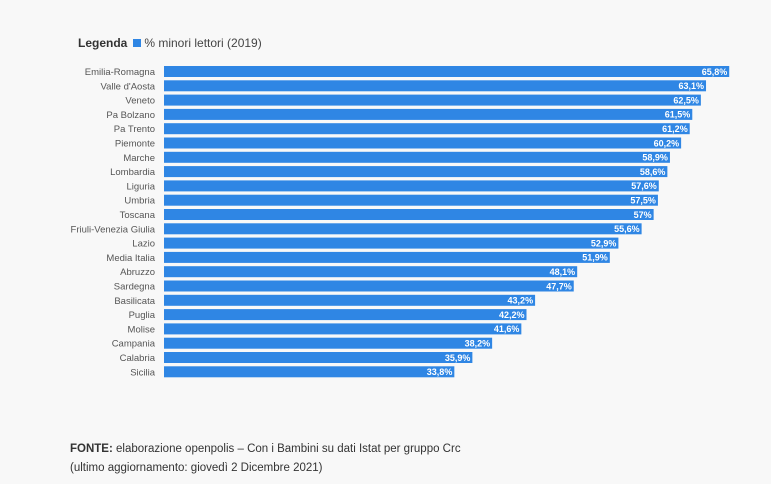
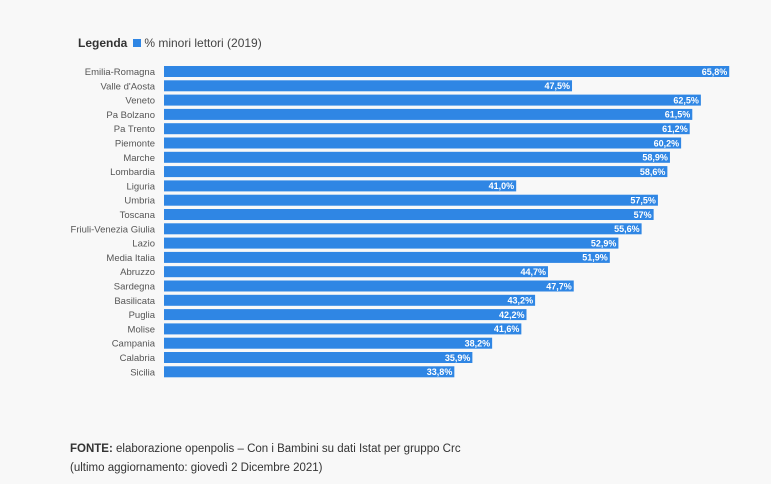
Valle d'Aosta: 63,1% -> 47,5%
Liguria: 57,6% -> 41,0%
Abruzzo: 48,1% -> 44,7%
